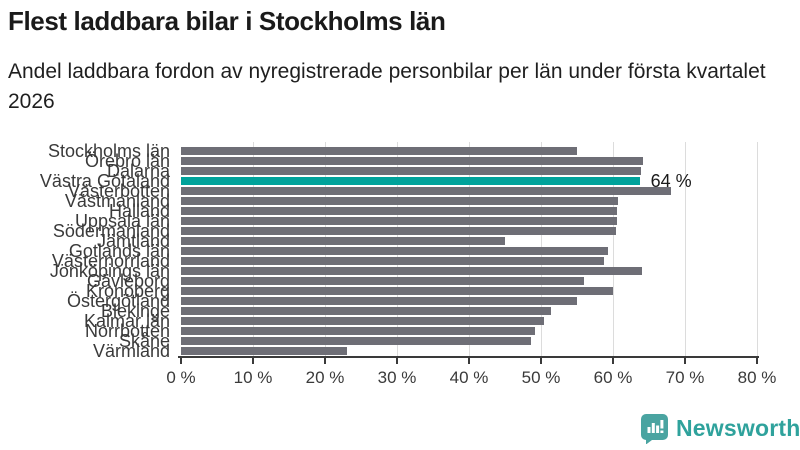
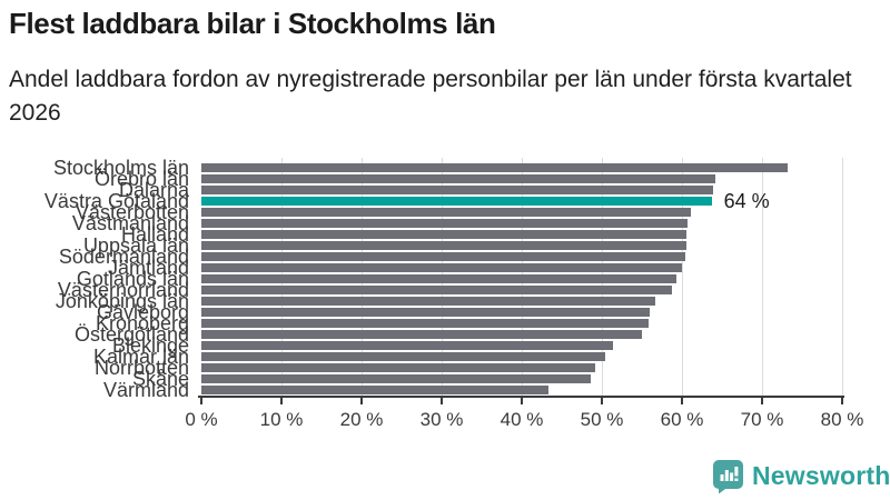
Stockholms län: 55% -> 73%
Västerbotten: 68% -> 61%
Jämtland: 45% -> 60%
Jönköpings län: 64% -> 57%
Kronoberg: 60% -> 56%
Värmland: 23% -> 43%
